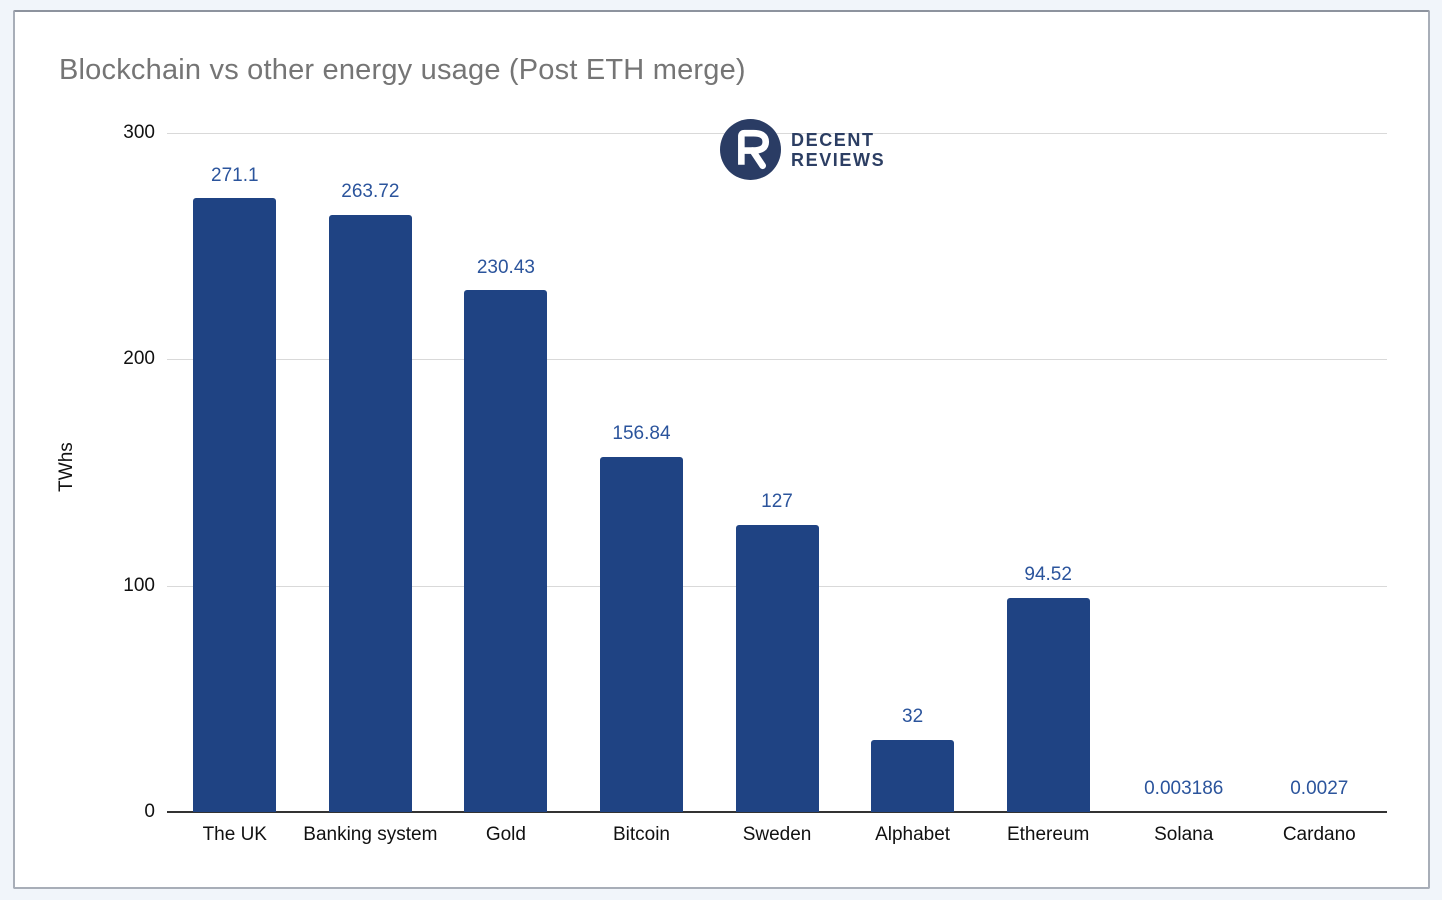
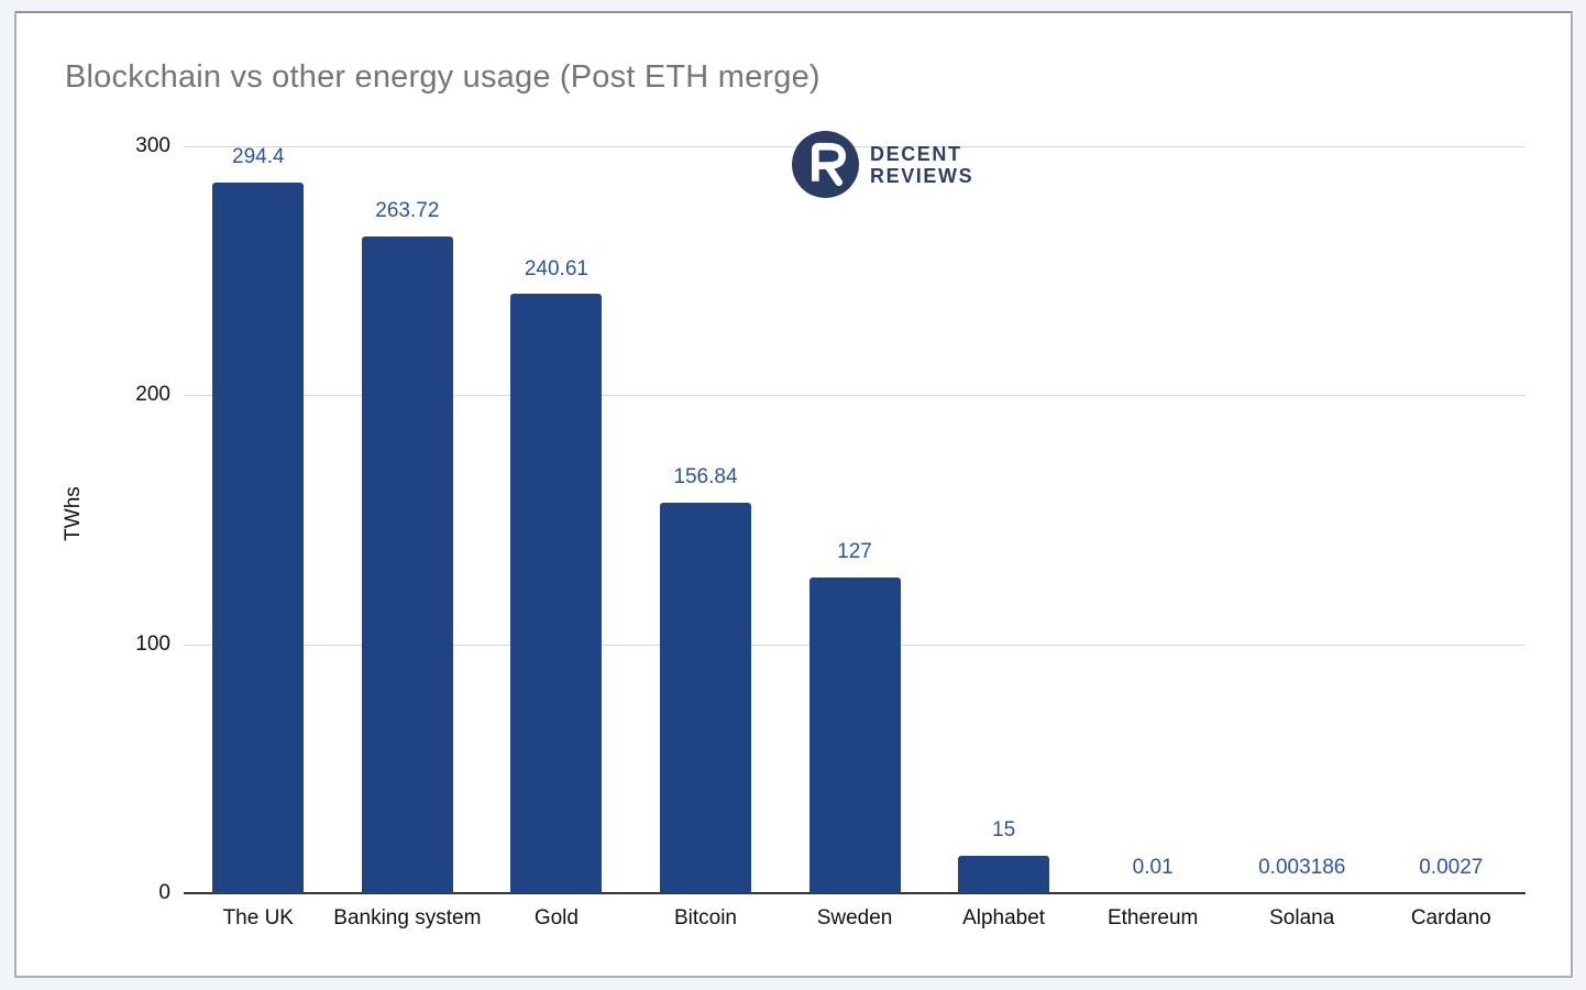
The UK: 271.1 -> 294.4
Gold: 230.43 -> 240.61
Alphabet: 32 -> 15
Ethereum: 94.52 -> 0.01
